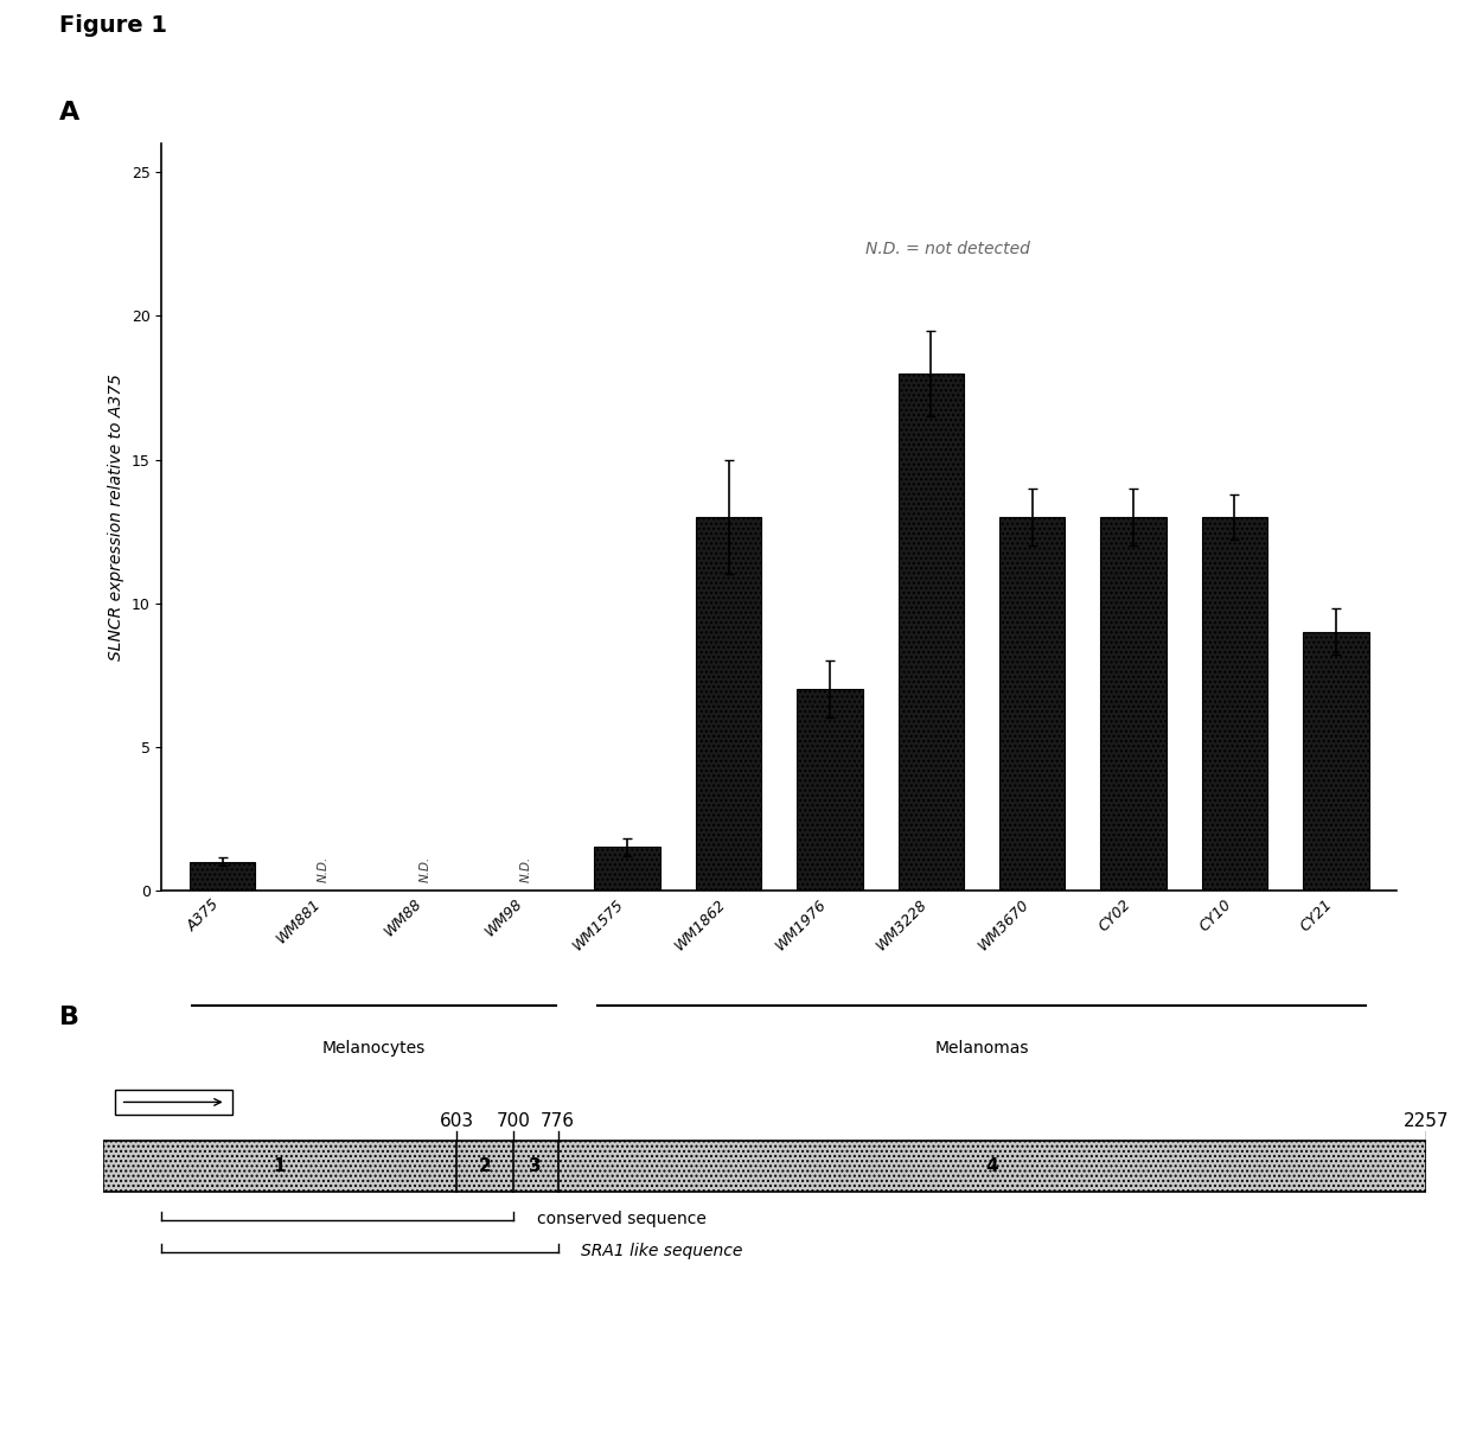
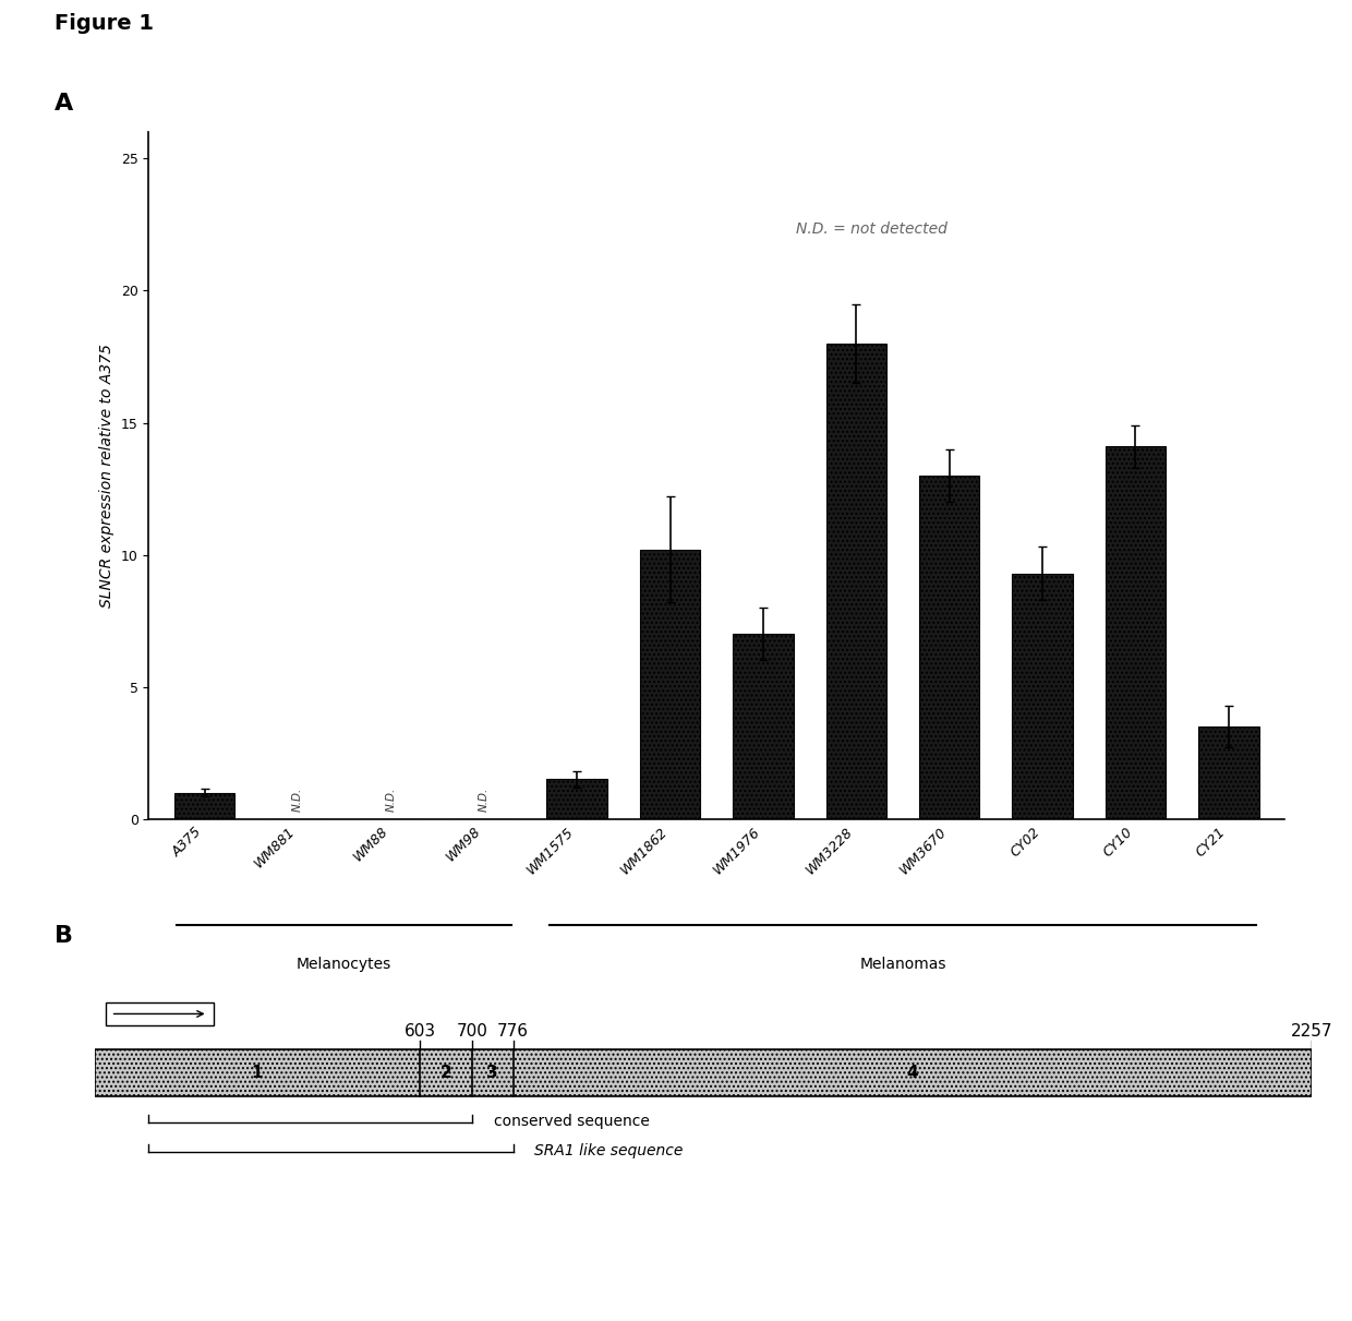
WM1862: 13.0 -> 10.2
CY02: 13.0 -> 9.3
CY10: 13.0 -> 14.1
CY21: 9.0 -> 3.5
